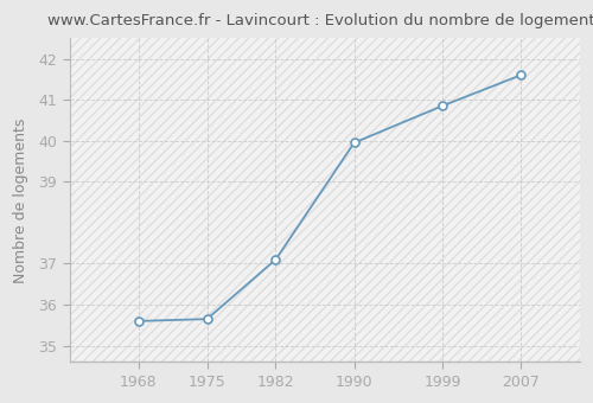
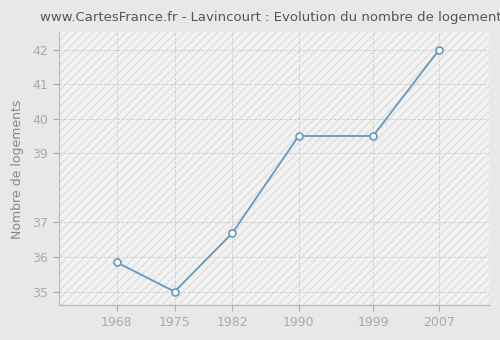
1968: 35.60 -> 35.85
1975: 35.65 -> 35.00
1982: 37.10 -> 36.70
1990: 39.95 -> 39.50
1999: 40.85 -> 39.50
2007: 41.60 -> 42.00
